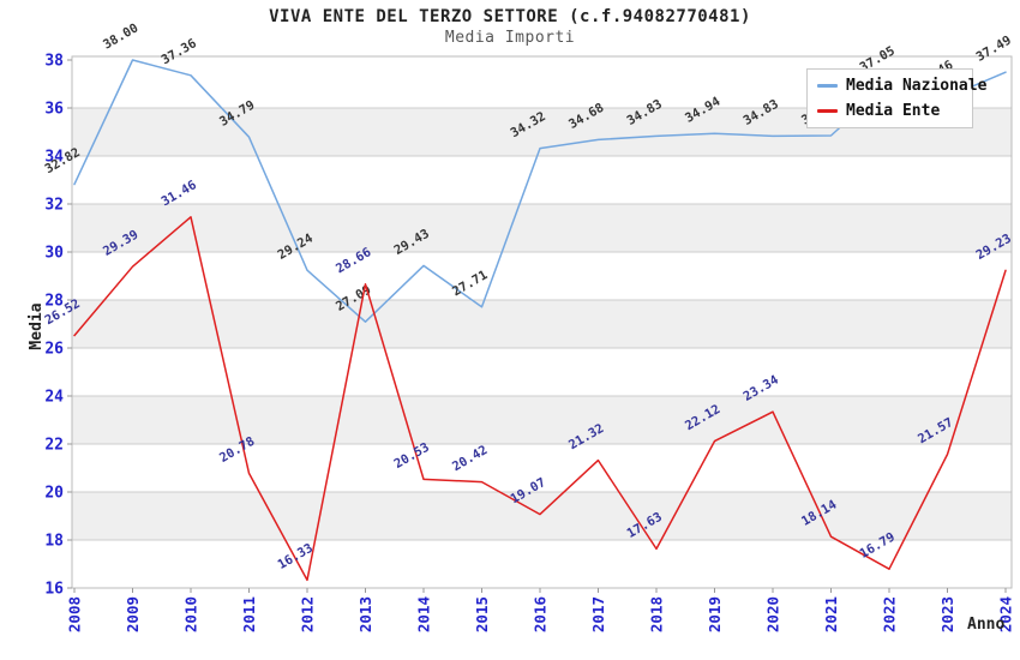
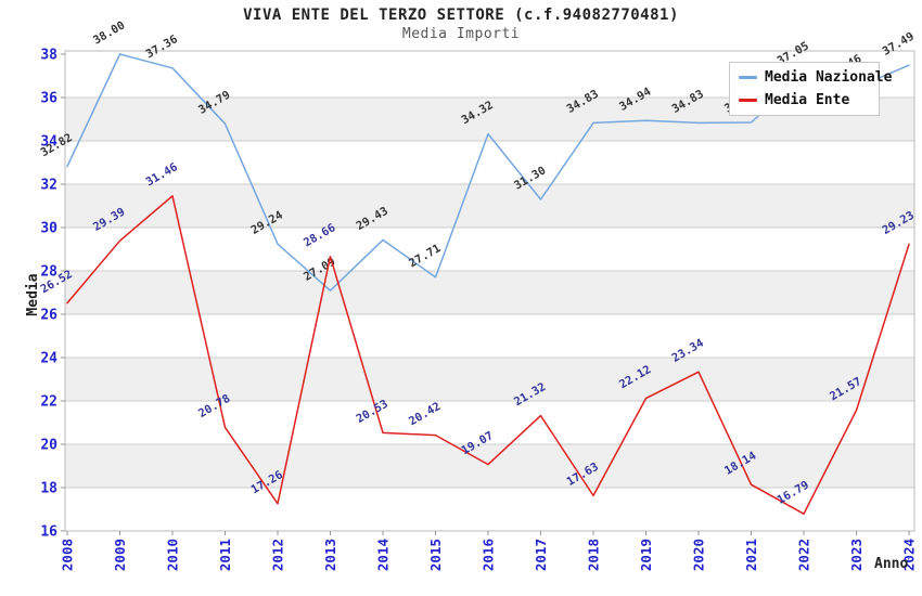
Media Ente/2012: 16.33 -> 17.26
Media Nazionale/2017: 34.68 -> 31.30
